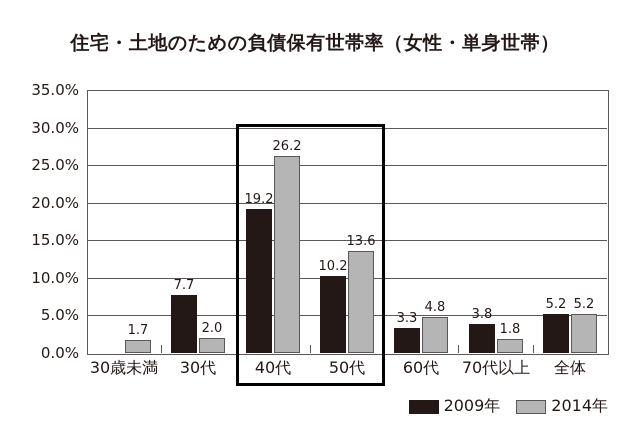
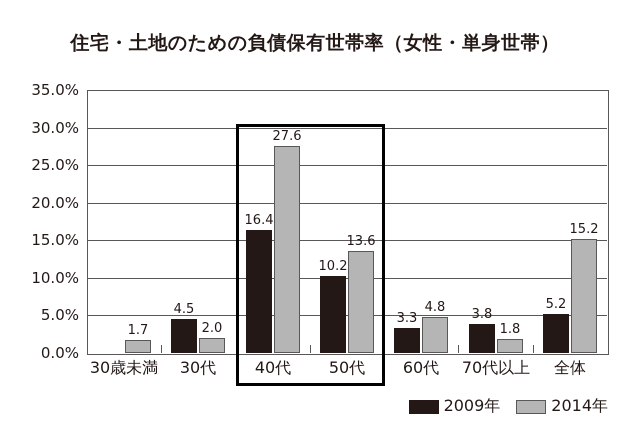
2009年/30代: 7.7 -> 4.5
2009年/40代: 19.2 -> 16.4
2014年/40代: 26.2 -> 27.6
2014年/全体: 5.2 -> 15.2
